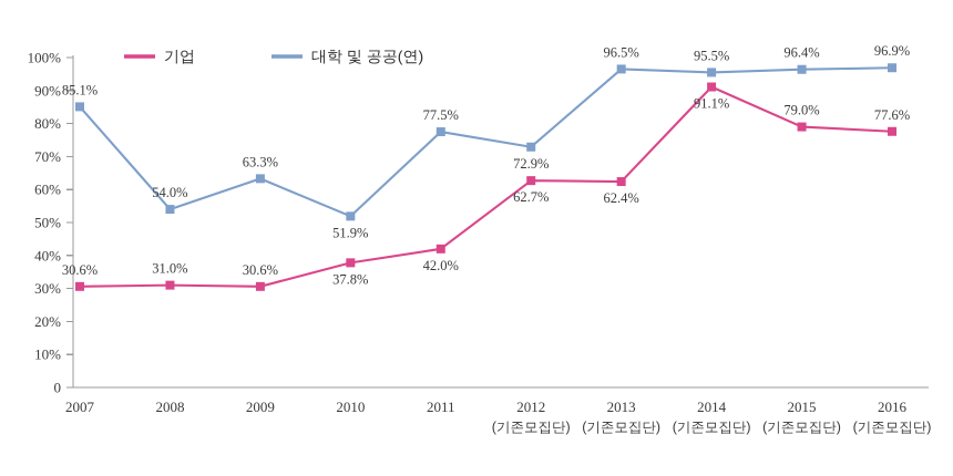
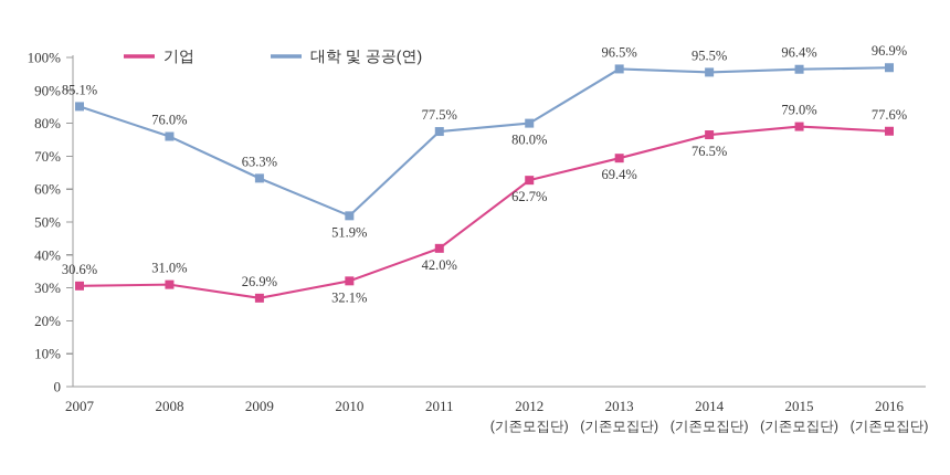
대학 및 공공(연)/2008: 54.0% -> 76.0%
기업/2009: 30.6% -> 26.9%
기업/2010: 37.8% -> 32.1%
대학 및 공공(연)/2012: 72.9% -> 80.0%
기업/2013: 62.4% -> 69.4%
기업/2014: 91.1% -> 76.5%
